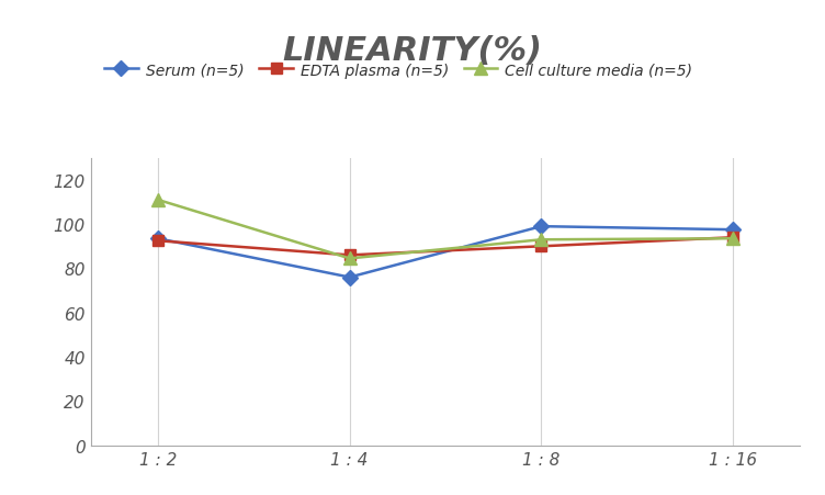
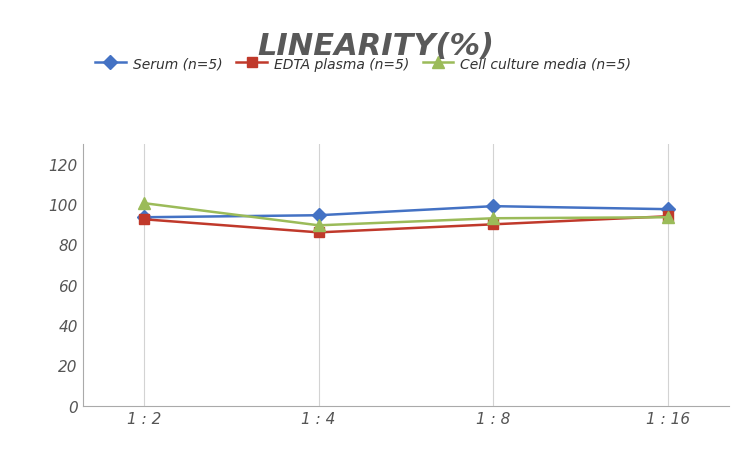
Cell culture media (n=5)/1 : 2: 111.0 -> 100.5
Serum (n=5)/1 : 4: 76.0 -> 94.5
Cell culture media (n=5)/1 : 4: 84.5 -> 89.5
